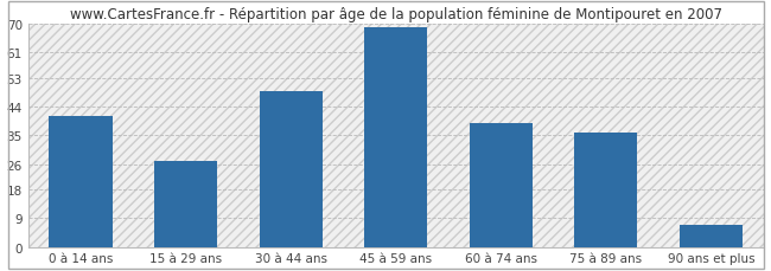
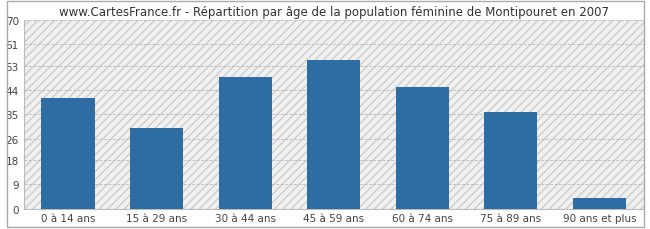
15 à 29 ans: 27 -> 30
45 à 59 ans: 69 -> 55
60 à 74 ans: 39 -> 45
90 ans et plus: 7 -> 4
